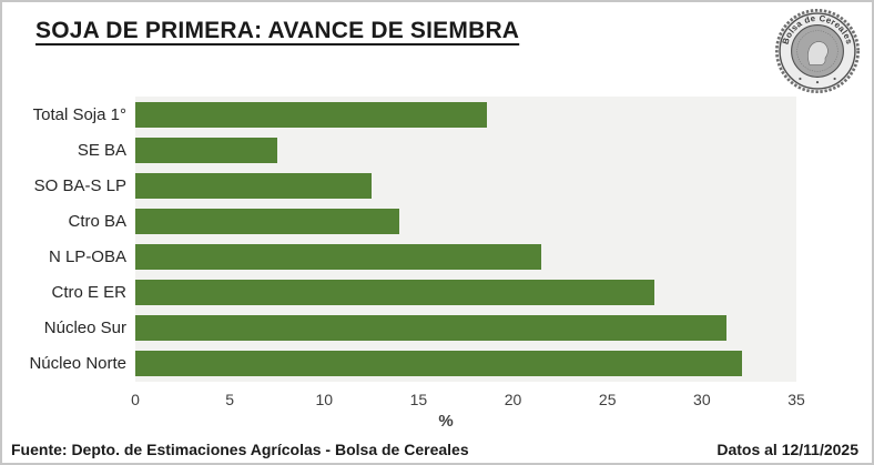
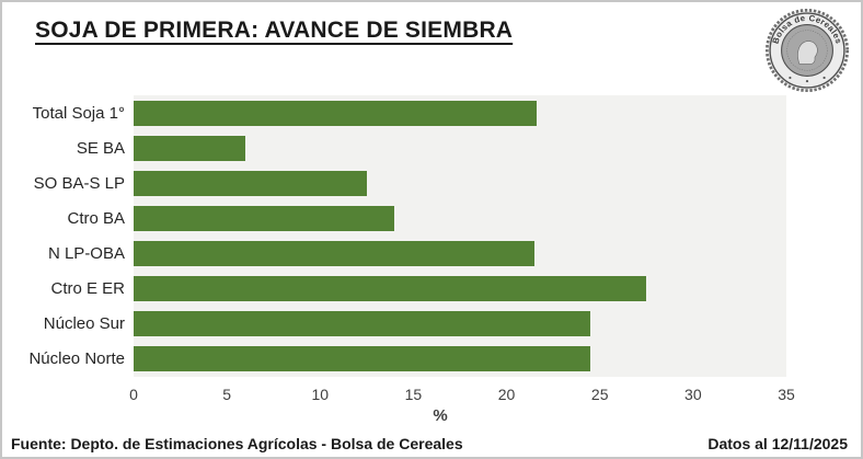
Total Soja 1°: 18.6 -> 21.6
SE BA: 7.5 -> 6.0
Núcleo Sur: 31.3 -> 24.5
Núcleo Norte: 32.1 -> 24.5
